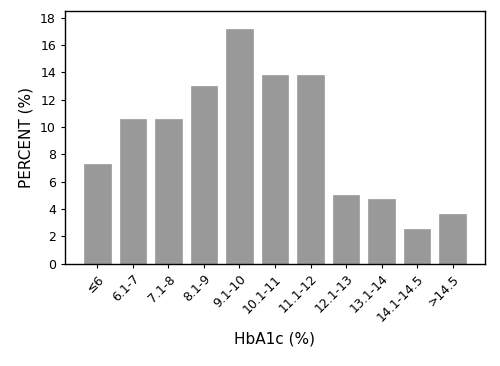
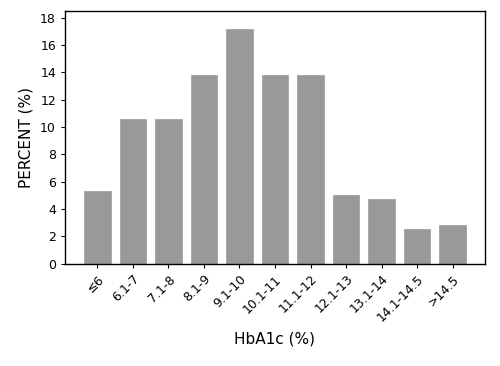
≤6: 7.3 -> 5.3
8.1-9: 13.0 -> 13.8
>14.5: 3.6 -> 2.8
